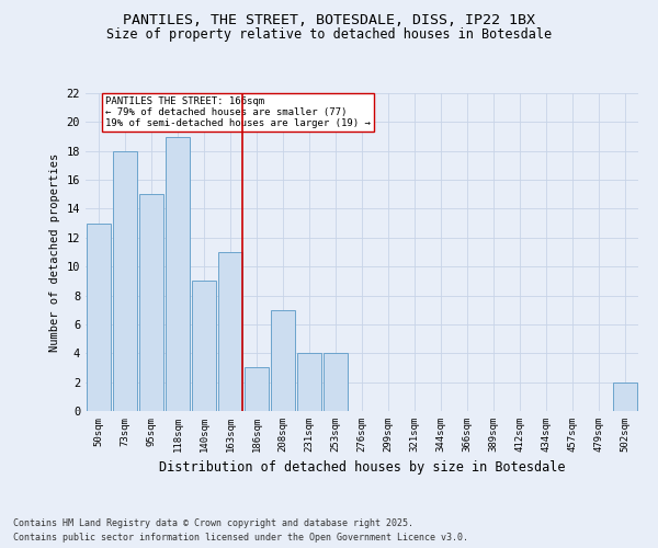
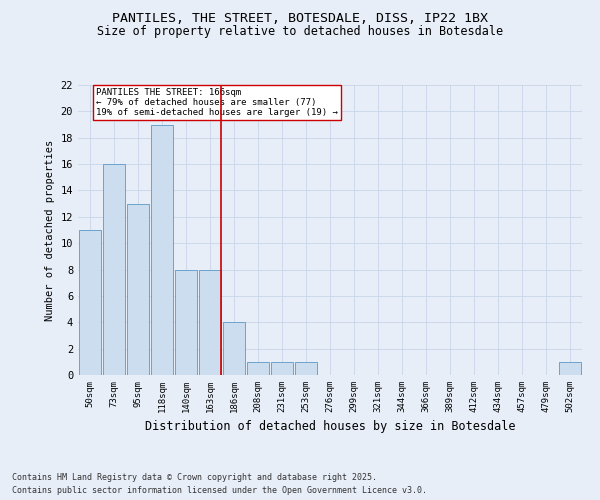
50sqm: 13 -> 11
73sqm: 18 -> 16
95sqm: 15 -> 13
140sqm: 9 -> 8
163sqm: 11 -> 8
186sqm: 3 -> 4
208sqm: 7 -> 1
231sqm: 4 -> 1
253sqm: 4 -> 1
502sqm: 2 -> 1
